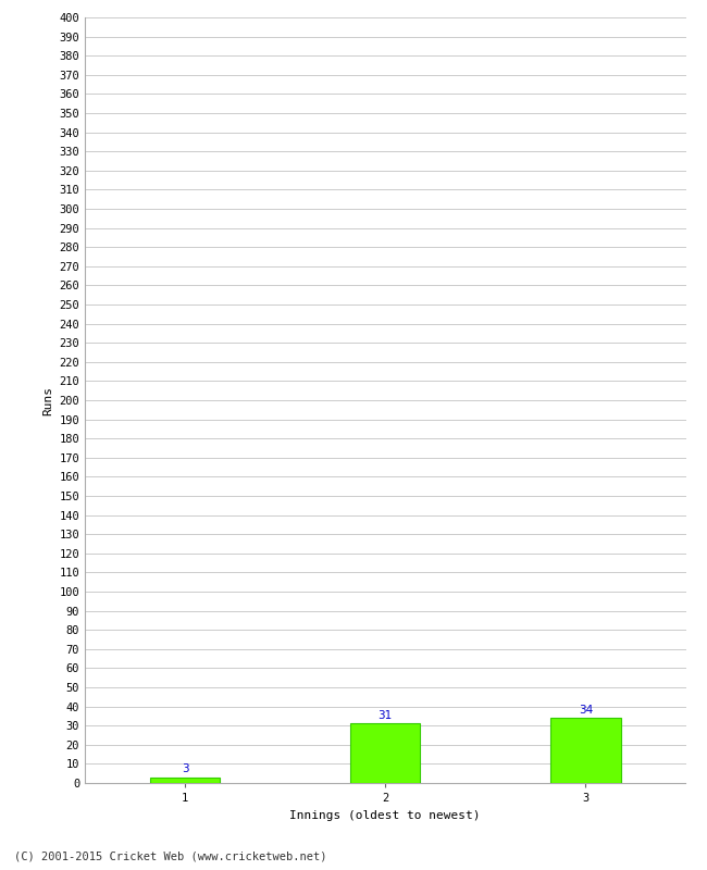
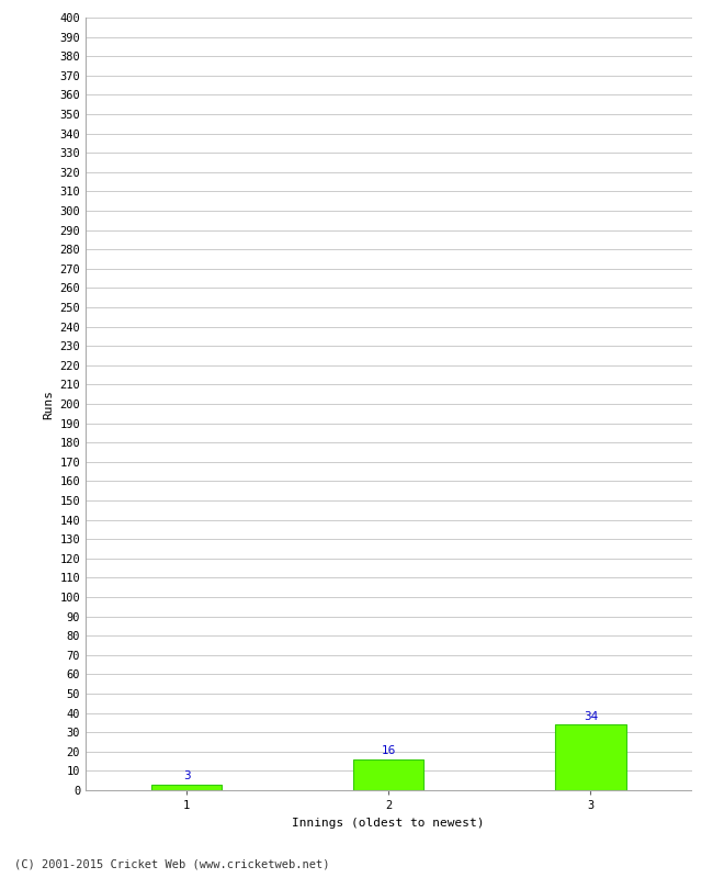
2: 31 -> 16
